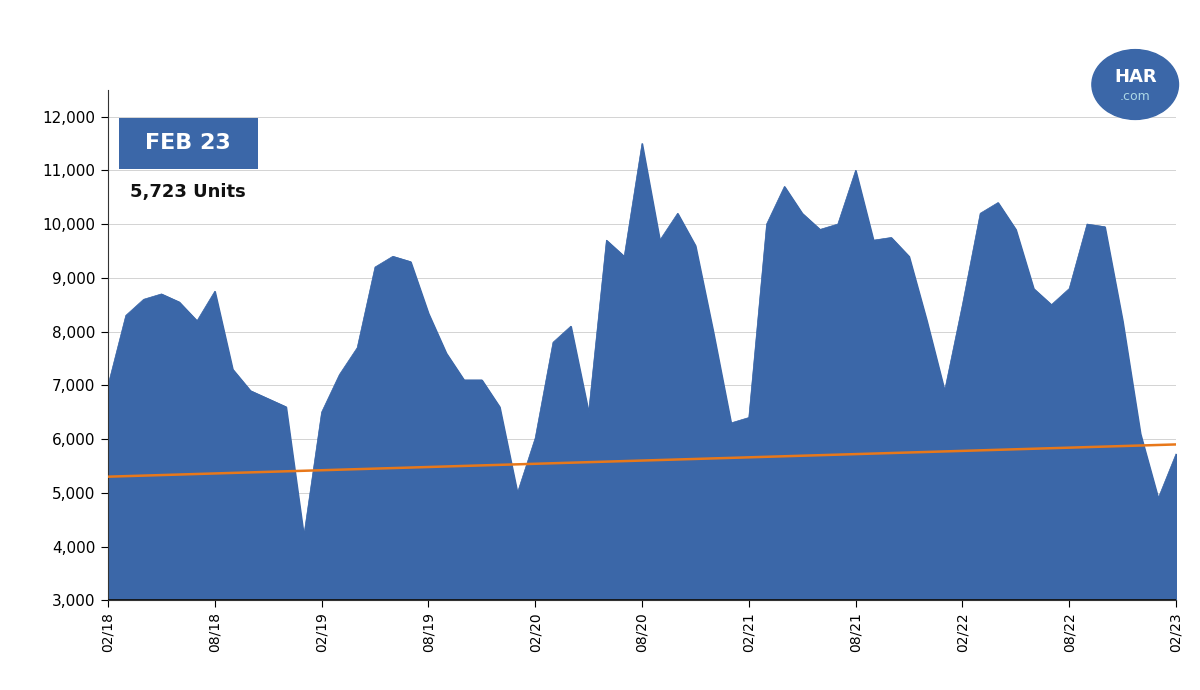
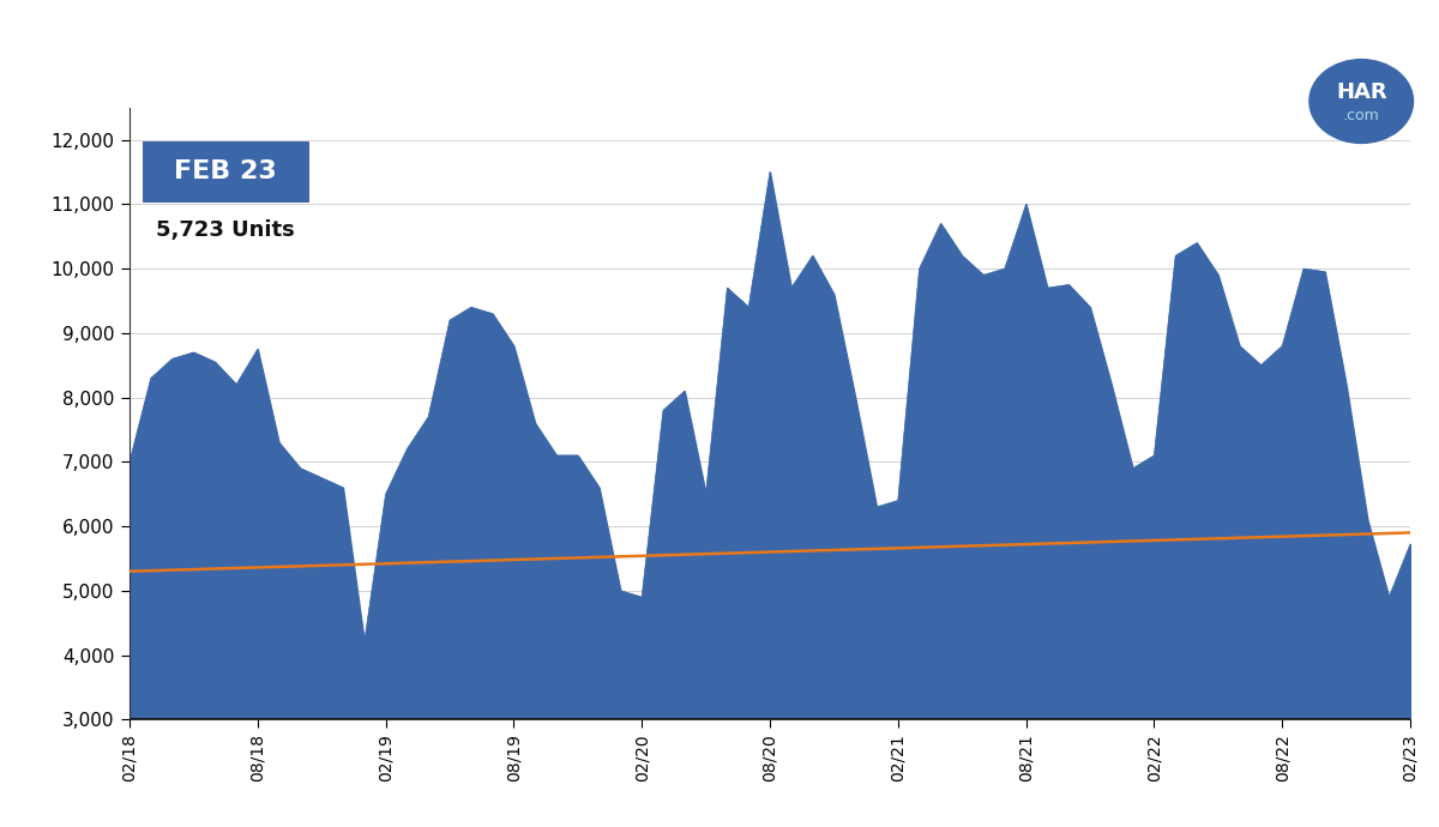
08/19: 8,340 -> 8,800
02/20: 6,020 -> 4,900
02/22: 8,500 -> 7,100
